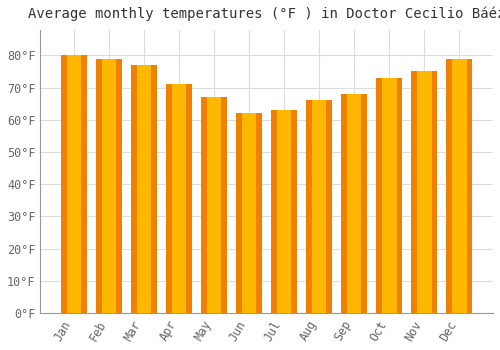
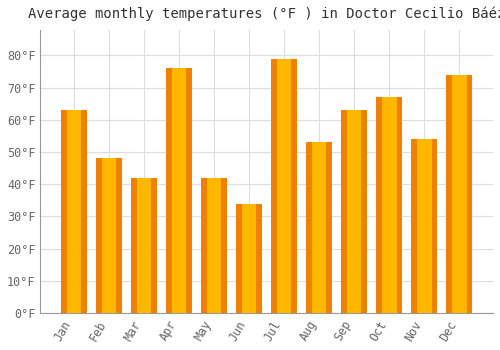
Jan: 80°F -> 63°F
Feb: 79°F -> 48°F
Mar: 77°F -> 42°F
Apr: 71°F -> 76°F
May: 67°F -> 42°F
Jun: 62°F -> 34°F
Jul: 63°F -> 79°F
Aug: 66°F -> 53°F
Sep: 68°F -> 63°F
Oct: 73°F -> 67°F
Nov: 75°F -> 54°F
Dec: 79°F -> 74°F
